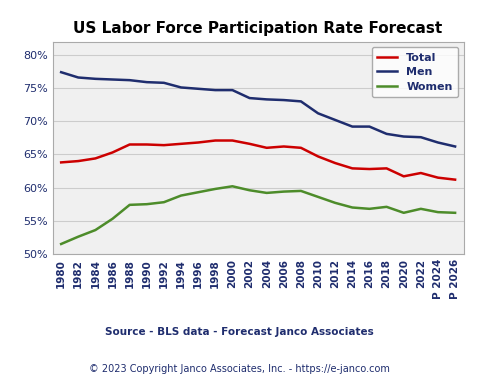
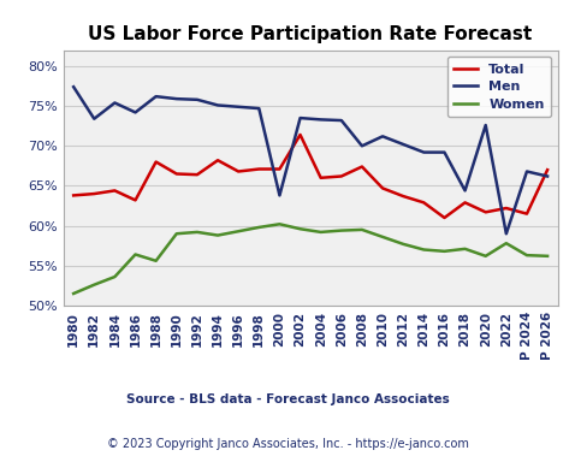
Men/1982: 76.6% -> 73.4%
Men/1984: 76.4% -> 75.4%
Total/1986: 65.3% -> 63.2%
Men/1986: 76.3% -> 74.2%
Women/1986: 55.3% -> 56.4%
Total/1988: 66.5% -> 68.0%
Women/1988: 57.4% -> 55.6%
Women/1990: 57.5% -> 59.0%
Women/1992: 57.8% -> 59.2%
Total/1994: 66.6% -> 68.2%
Men/2000: 74.7% -> 63.8%
Total/2002: 66.6% -> 71.4%
Total/2008: 66.0% -> 67.4%
Men/2008: 73.0% -> 70.0%
Total/2016: 62.8% -> 61.0%
Men/2018: 68.1% -> 64.4%
Men/2020: 67.7% -> 72.6%
Men/2022: 67.6% -> 59.0%
Women/2022: 56.8% -> 57.8%
Total/P 2026: 61.2% -> 67.0%
